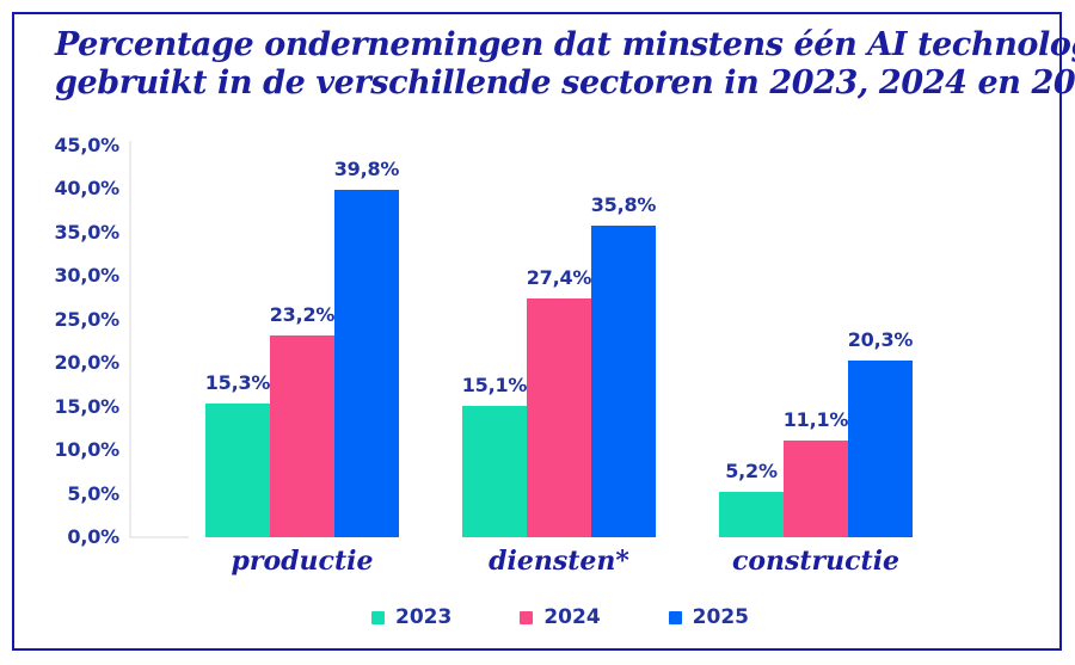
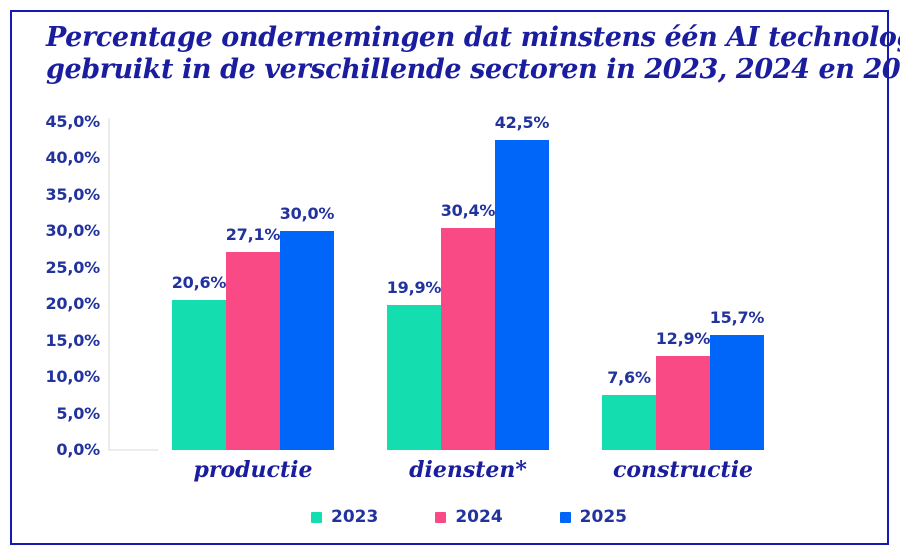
2023/productie: 15,3% -> 20,6%
2024/productie: 23,2% -> 27,1%
2025/productie: 39,8% -> 30,0%
2023/diensten*: 15,1% -> 19,9%
2024/diensten*: 27,4% -> 30,4%
2025/diensten*: 35,8% -> 42,5%
2023/constructie: 5,2% -> 7,6%
2024/constructie: 11,1% -> 12,9%
2025/constructie: 20,3% -> 15,7%
